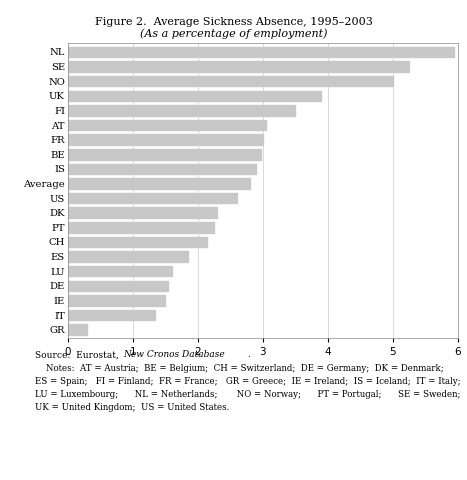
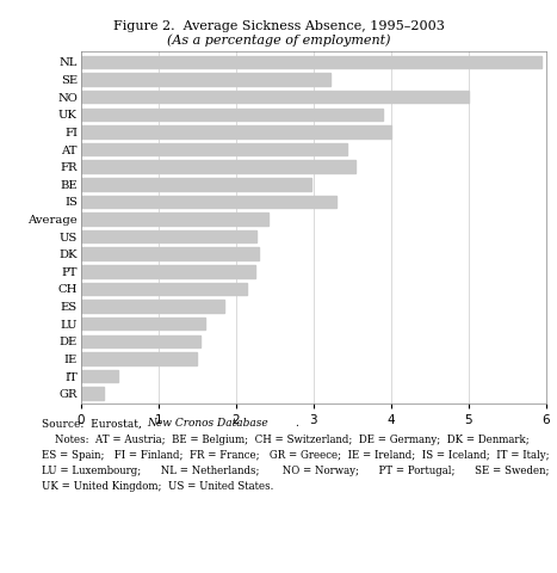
SE: 5.25 -> 3.22
FI: 3.50 -> 4.00
AT: 3.05 -> 3.44
FR: 3.00 -> 3.54
IS: 2.90 -> 3.30
Average: 2.80 -> 2.42
US: 2.60 -> 2.26
IT: 1.35 -> 0.48
